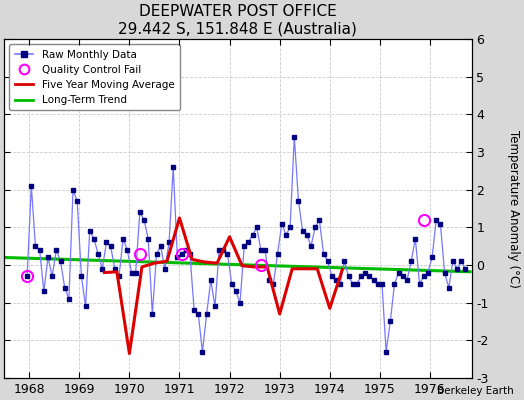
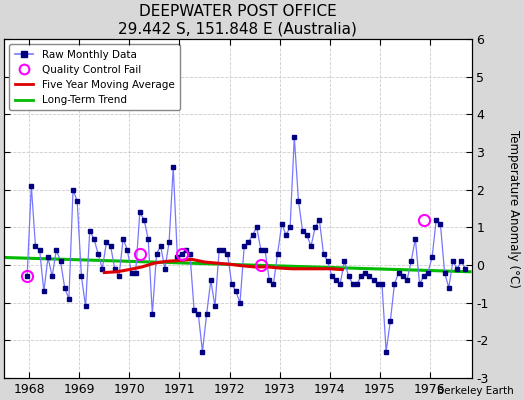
Five Year Moving Average/1970: -2.35 -> -0.12
Five Year Moving Average/1971: 1.25 -> 0.12
Five Year Moving Average/1972: 0.75 -> 0.02
Five Year Moving Average/1973: -1.30 -> -0.08
Five Year Moving Average/1974: -1.15 -> -0.10
